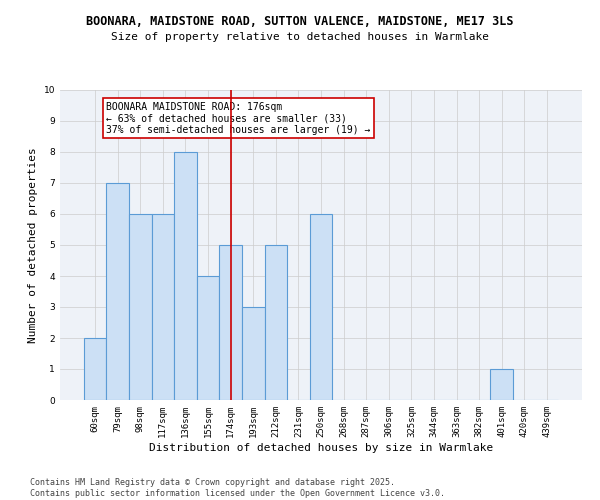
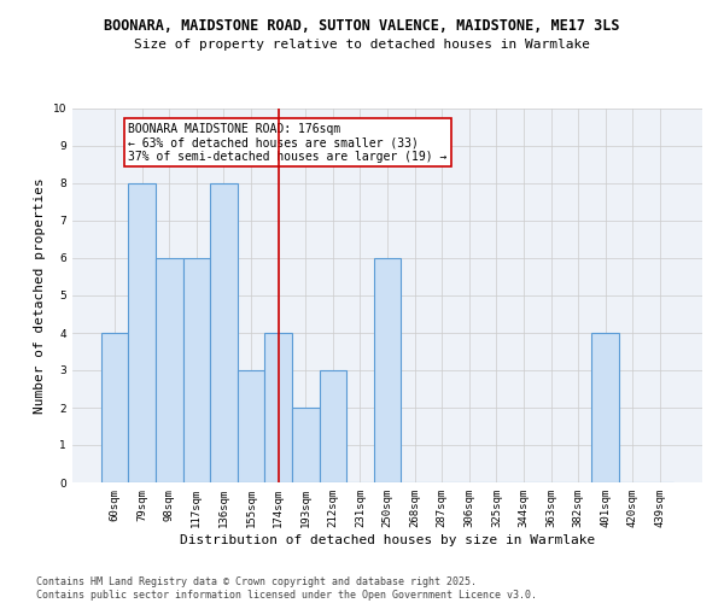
60sqm: 2 -> 4
79sqm: 7 -> 8
155sqm: 4 -> 3
174sqm: 5 -> 4
193sqm: 3 -> 2
212sqm: 5 -> 3
401sqm: 1 -> 4
